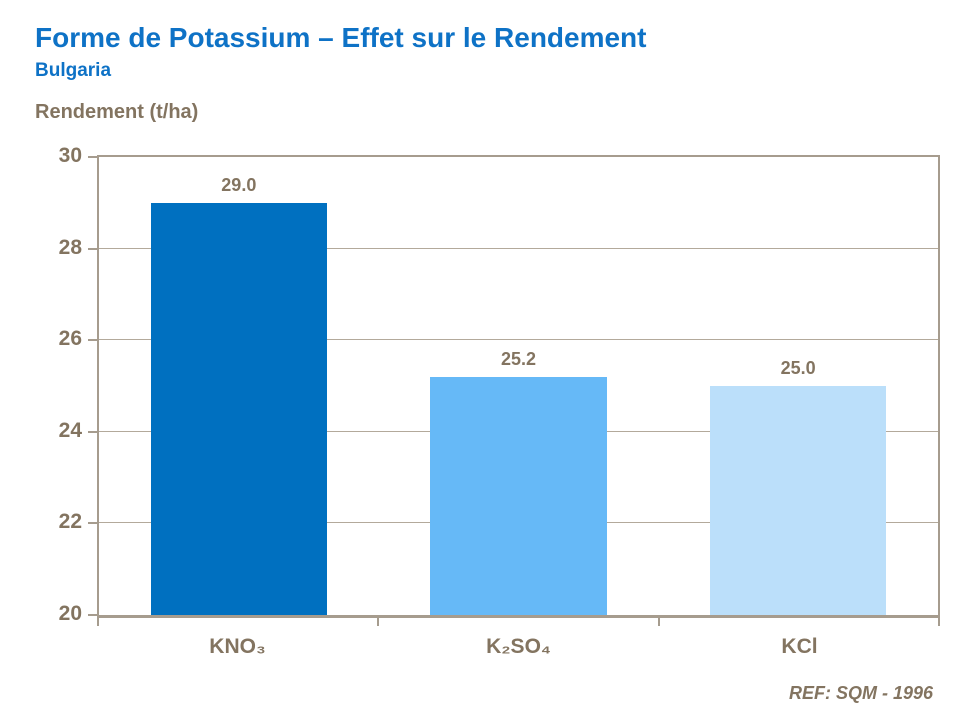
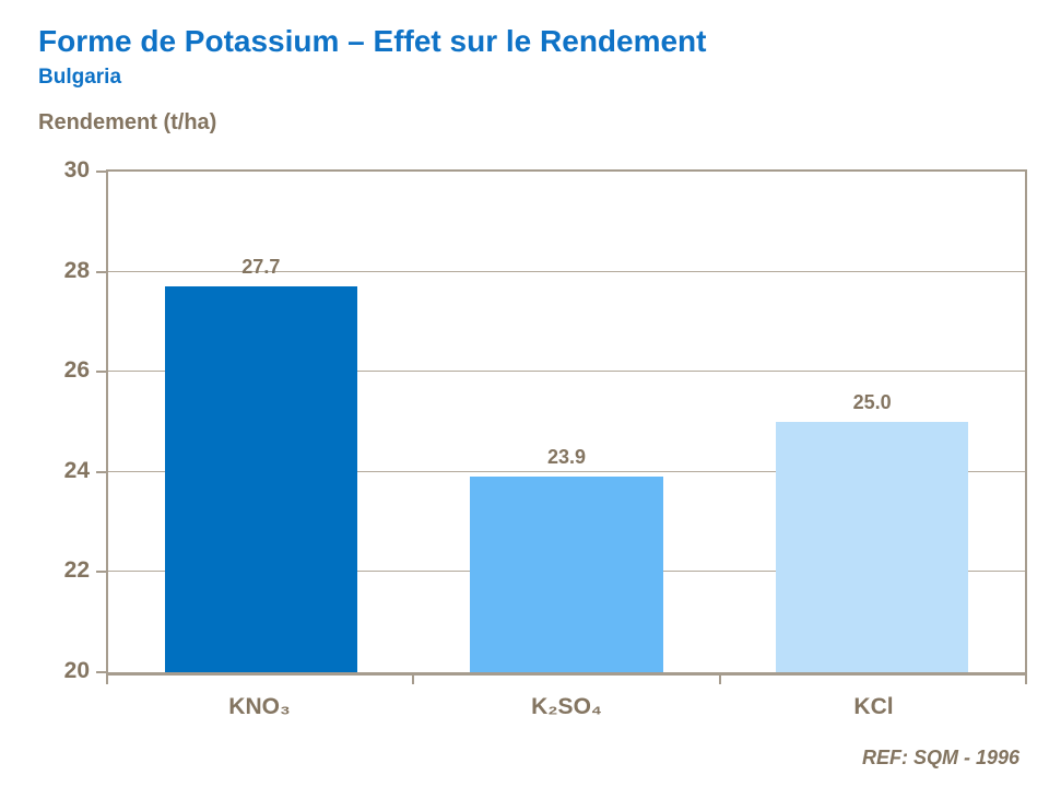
KNO₃: 29.0 -> 27.7
K₂SO₄: 25.2 -> 23.9
